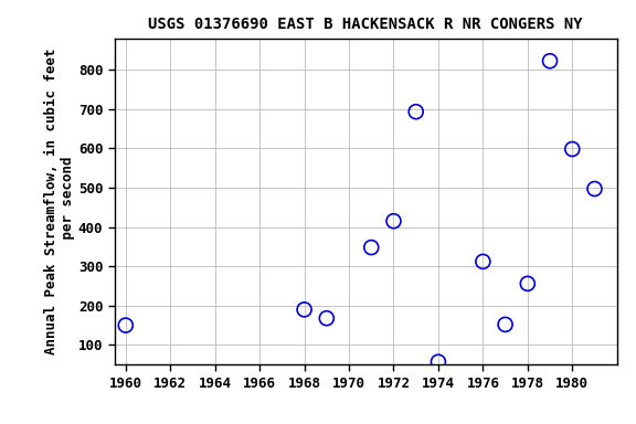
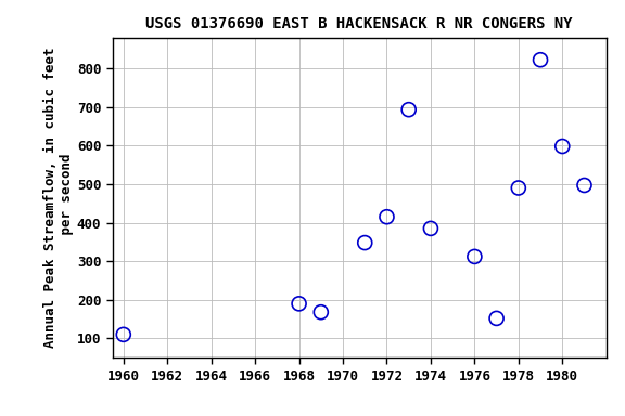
1960: 150 -> 110
1974: 57 -> 385
1978: 256 -> 490
